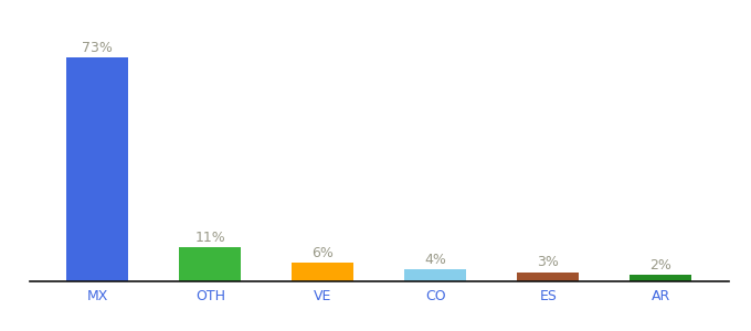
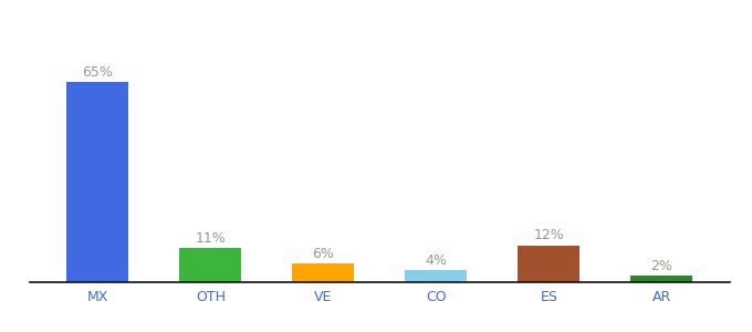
MX: 73% -> 65%
ES: 3% -> 12%
